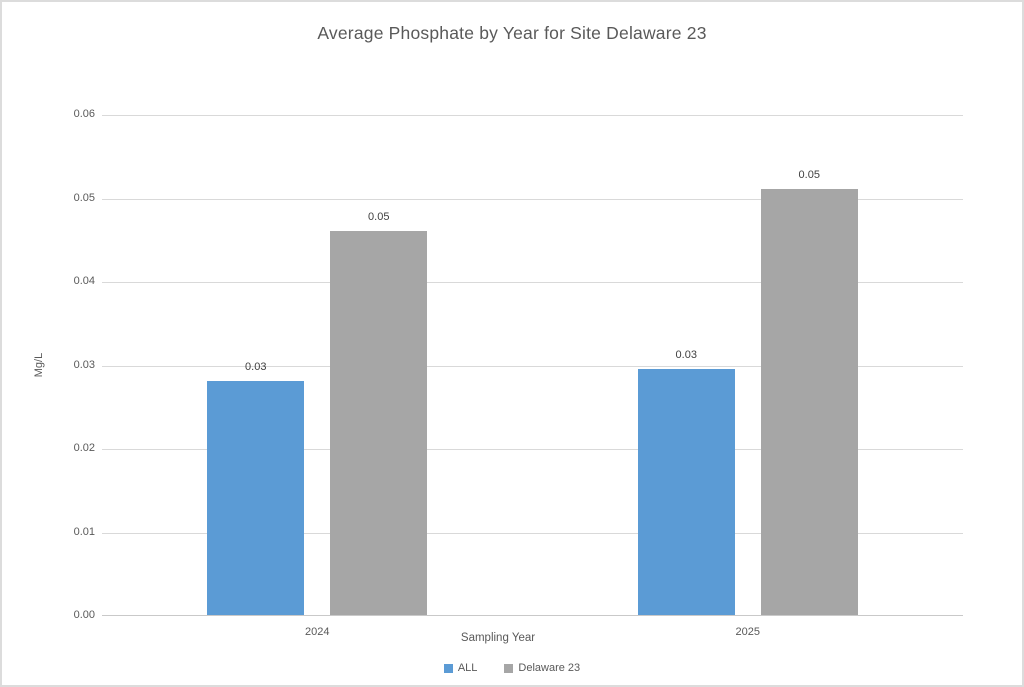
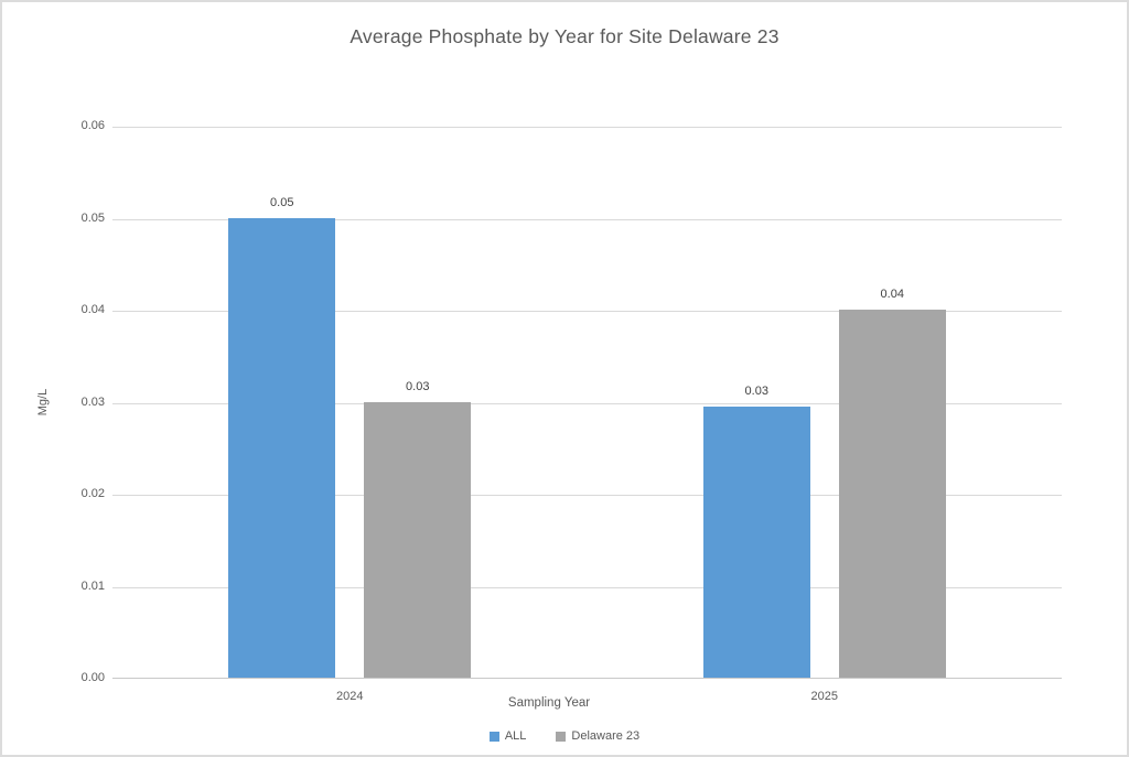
ALL/2024: 0.03 -> 0.05
Delaware 23/2024: 0.05 -> 0.03
Delaware 23/2025: 0.05 -> 0.04
